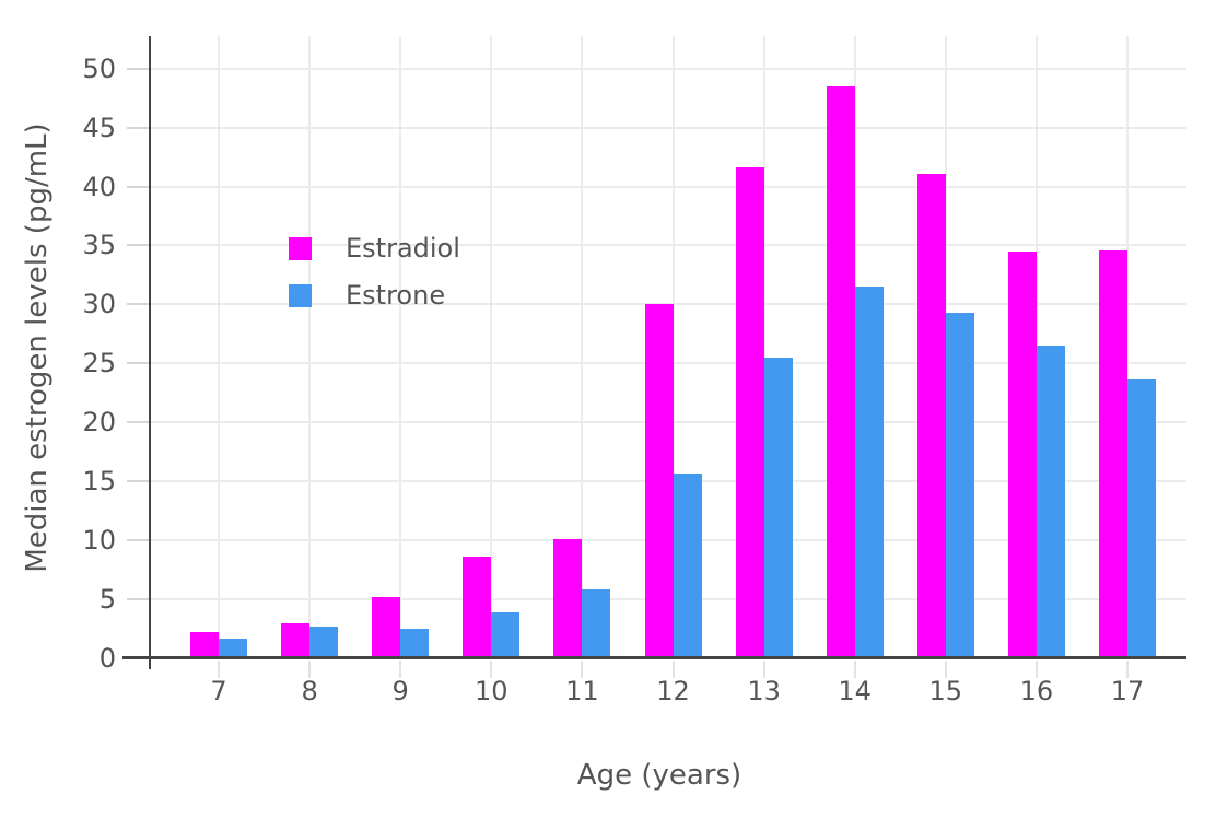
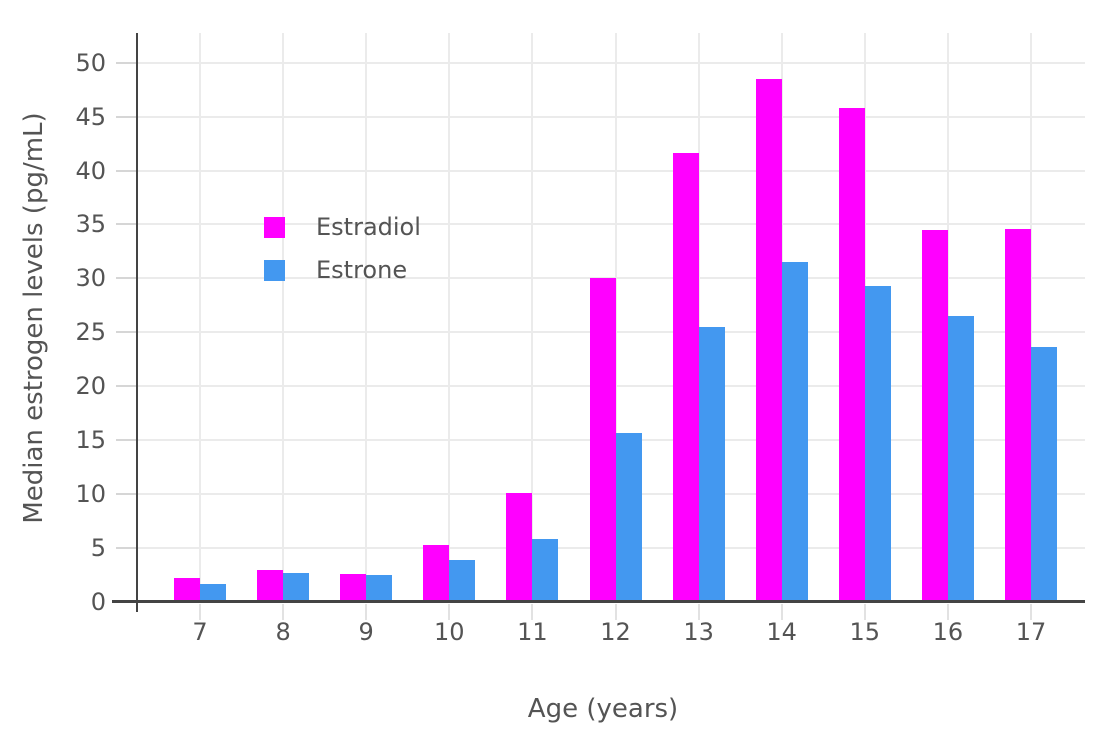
Estradiol/9: 5.2 -> 2.6
Estradiol/10: 8.6 -> 5.3
Estradiol/15: 41.1 -> 45.8
